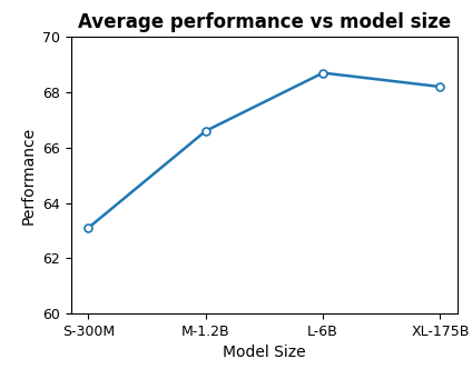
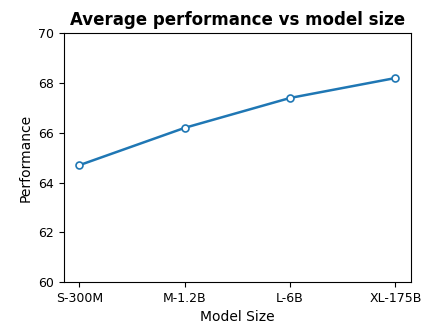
S-300M: 63.1 -> 64.7
M-1.2B: 66.6 -> 66.2
L-6B: 68.7 -> 67.4
